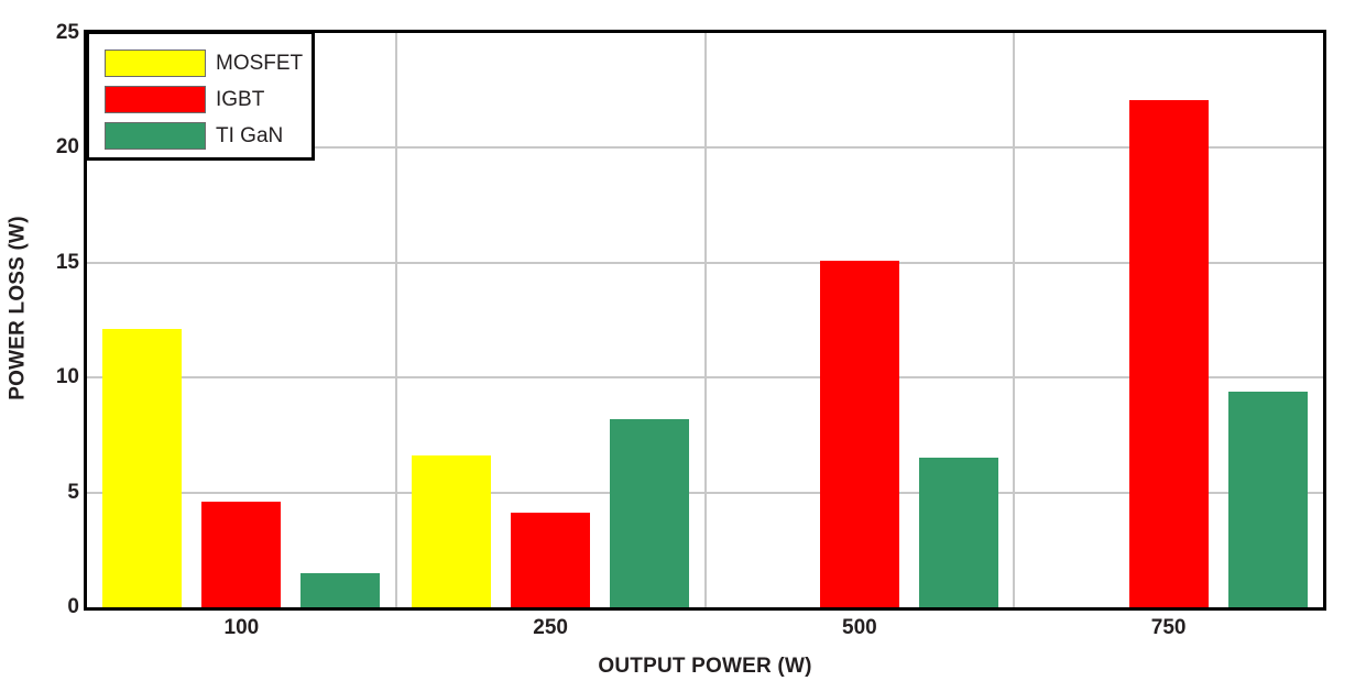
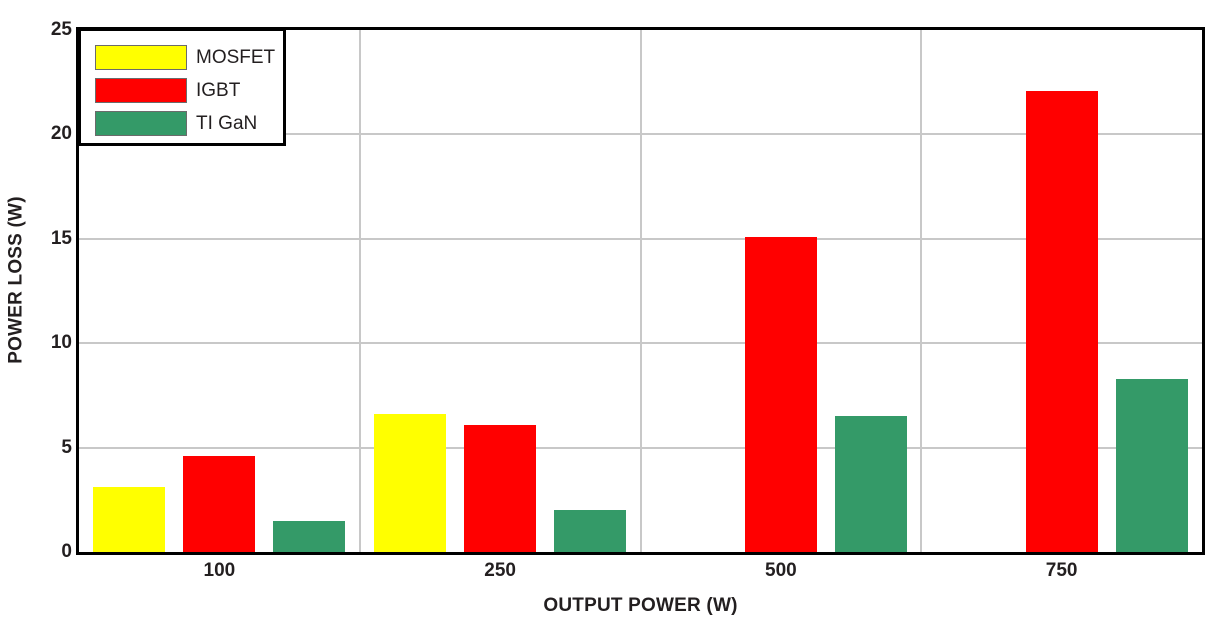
MOSFET/100: 12.1 -> 3.1
IGBT/250: 4.1 -> 6.1
TI GaN/250: 8.2 -> 2.0
TI GaN/750: 9.4 -> 8.3
